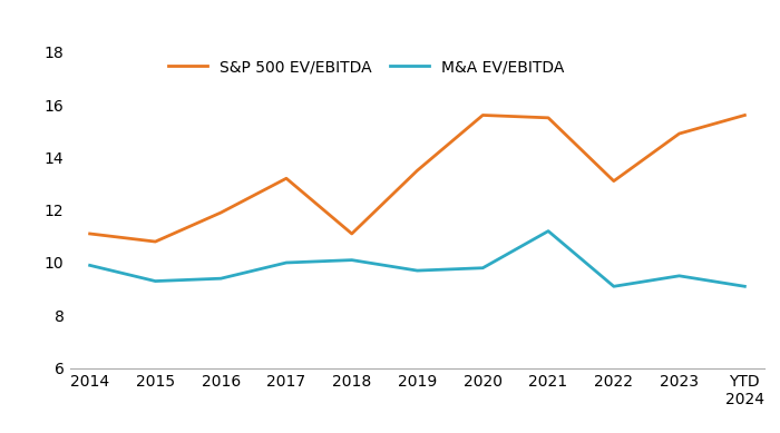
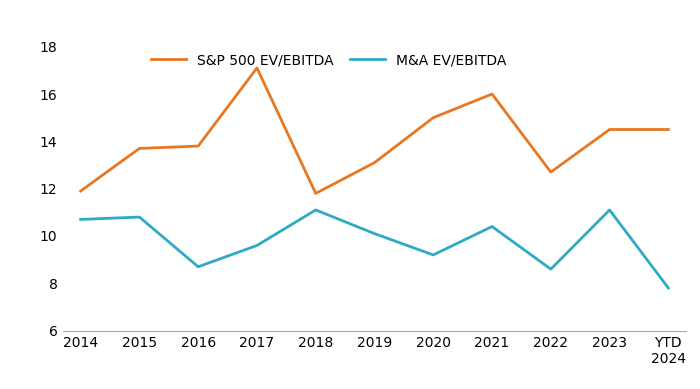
S&P 500 EV/EBITDA/2014: 11.1 -> 11.9
M&A EV/EBITDA/2014: 9.9 -> 10.7
S&P 500 EV/EBITDA/2015: 10.8 -> 13.7
M&A EV/EBITDA/2015: 9.3 -> 10.8
S&P 500 EV/EBITDA/2016: 11.9 -> 13.8
M&A EV/EBITDA/2016: 9.4 -> 8.7
S&P 500 EV/EBITDA/2017: 13.2 -> 17.1
M&A EV/EBITDA/2017: 10.0 -> 9.6
S&P 500 EV/EBITDA/2018: 11.1 -> 11.8
M&A EV/EBITDA/2018: 10.1 -> 11.1
S&P 500 EV/EBITDA/2019: 13.5 -> 13.1
M&A EV/EBITDA/2019: 9.7 -> 10.1
S&P 500 EV/EBITDA/2020: 15.6 -> 15.0
M&A EV/EBITDA/2020: 9.8 -> 9.2
S&P 500 EV/EBITDA/2021: 15.5 -> 16.0
M&A EV/EBITDA/2021: 11.2 -> 10.4
S&P 500 EV/EBITDA/2022: 13.1 -> 12.7
M&A EV/EBITDA/2022: 9.1 -> 8.6
S&P 500 EV/EBITDA/2023: 14.9 -> 14.5
M&A EV/EBITDA/2023: 9.5 -> 11.1
S&P 500 EV/EBITDA/YTD 2024: 15.6 -> 14.5
M&A EV/EBITDA/YTD 2024: 9.1 -> 7.8
